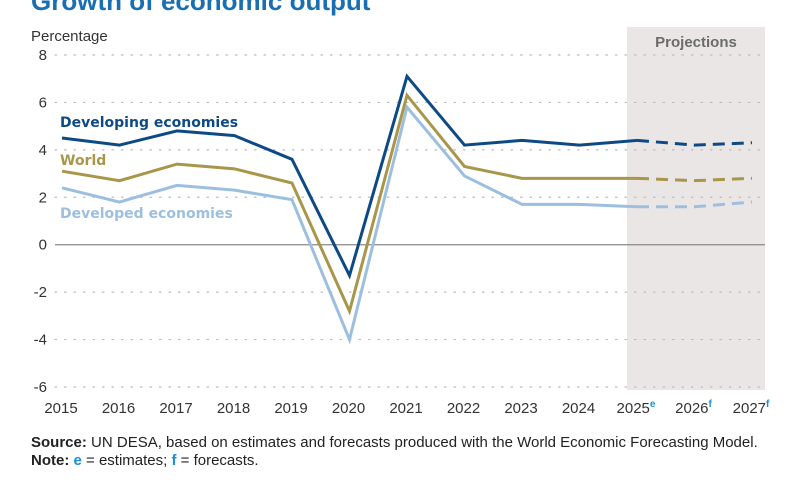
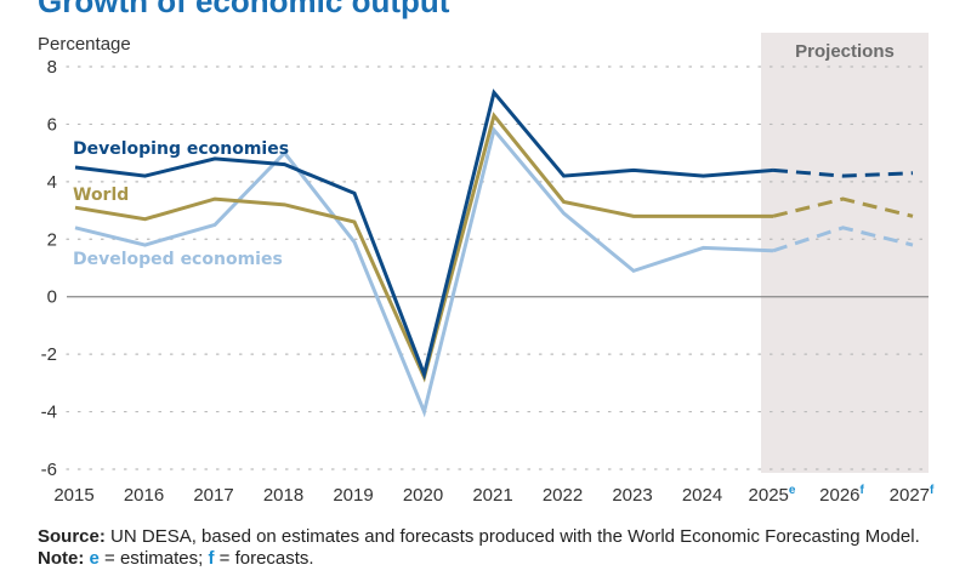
Developed economies/2018: 2.3 -> 5.0
Developing economies/2020: -1.3 -> -2.7
Developed economies/2023: 1.7 -> 0.9
World/2026: 2.7 -> 3.4
Developed economies/2026: 1.6 -> 2.4
